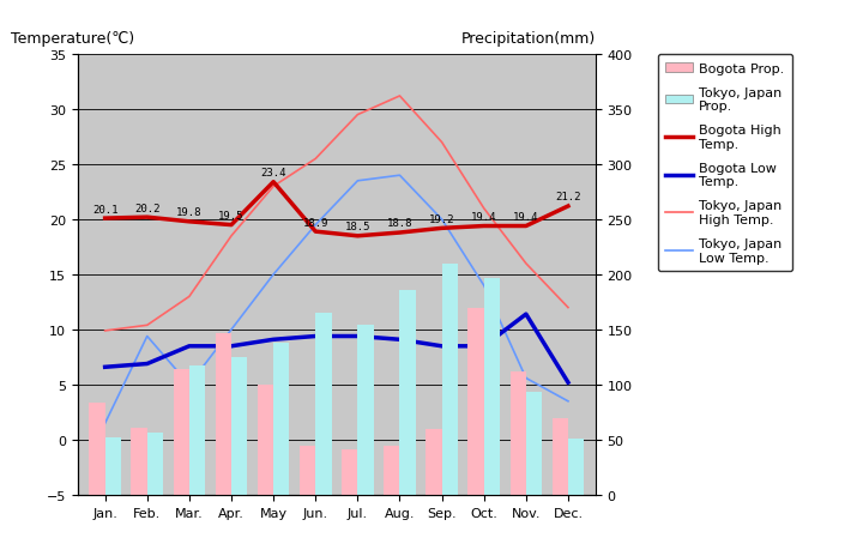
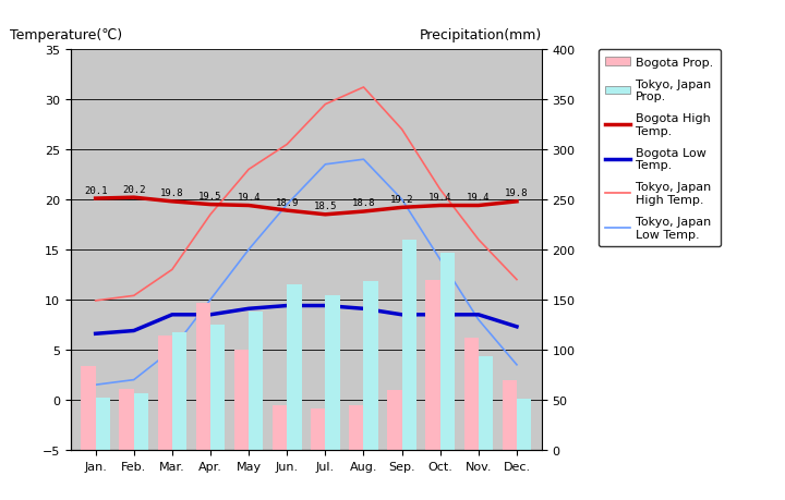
Tokyo, Japan Low Temp./Feb.: 9.4 -> 2.0
Bogota High Temp./May: 23.4 -> 19.4
Tokyo, Japan Prop./Aug.: 186 -> 168
Bogota Low Temp./Nov.: 11.4 -> 8.5
Tokyo, Japan Low Temp./Nov.: 5.6 -> 8.0
Bogota High Temp./Dec.: 21.2 -> 19.8
Bogota Low Temp./Dec.: 5.2 -> 7.3
